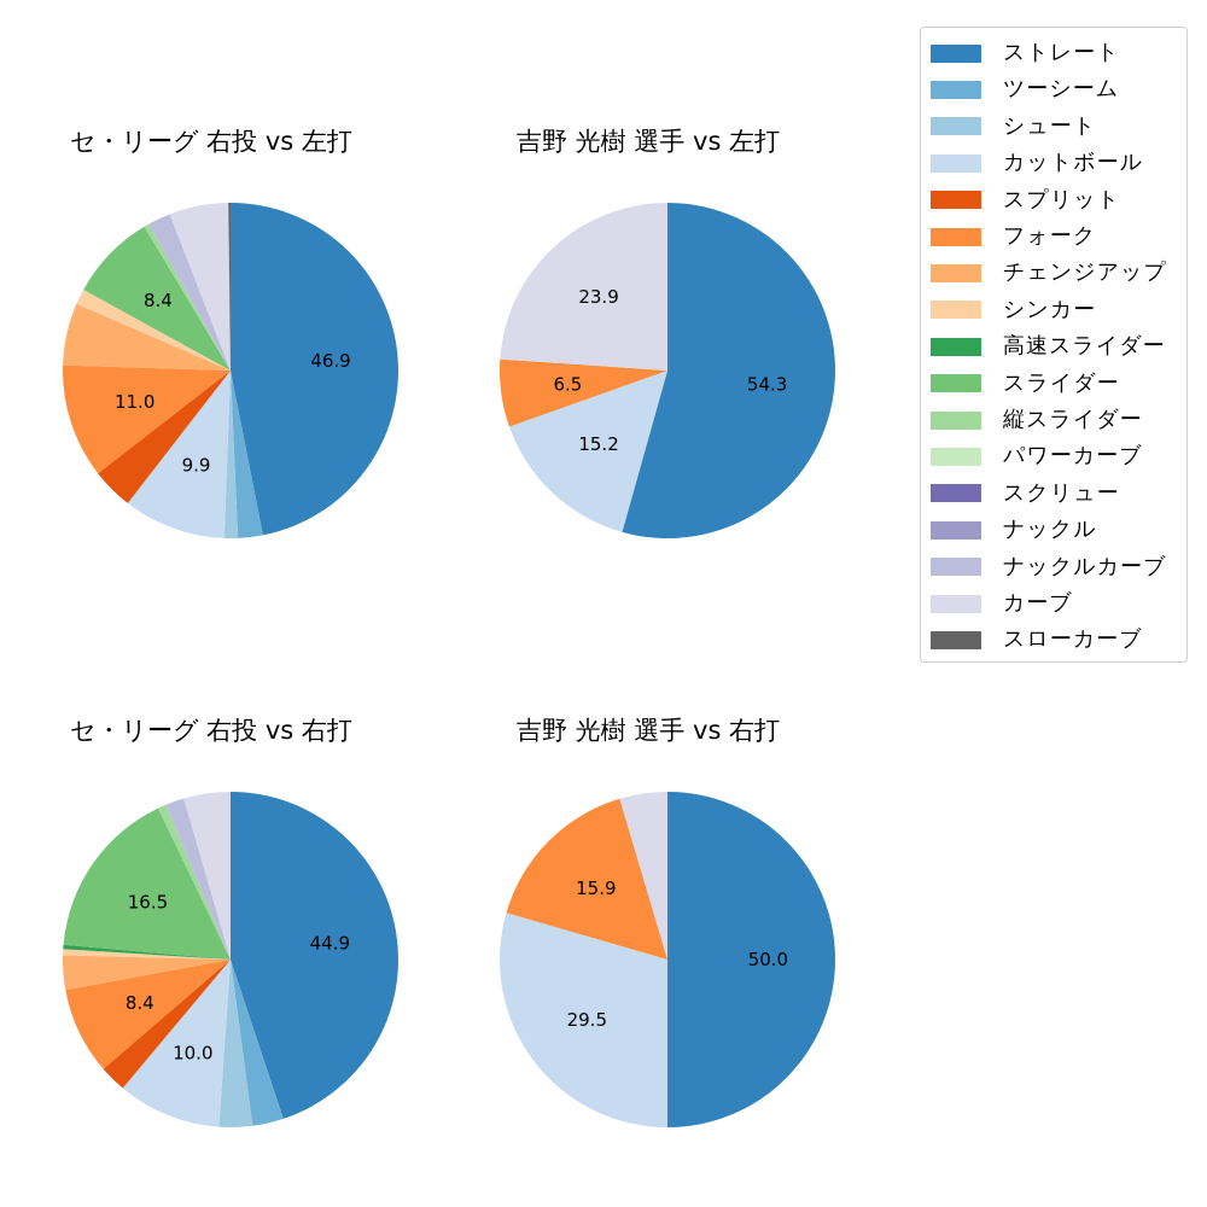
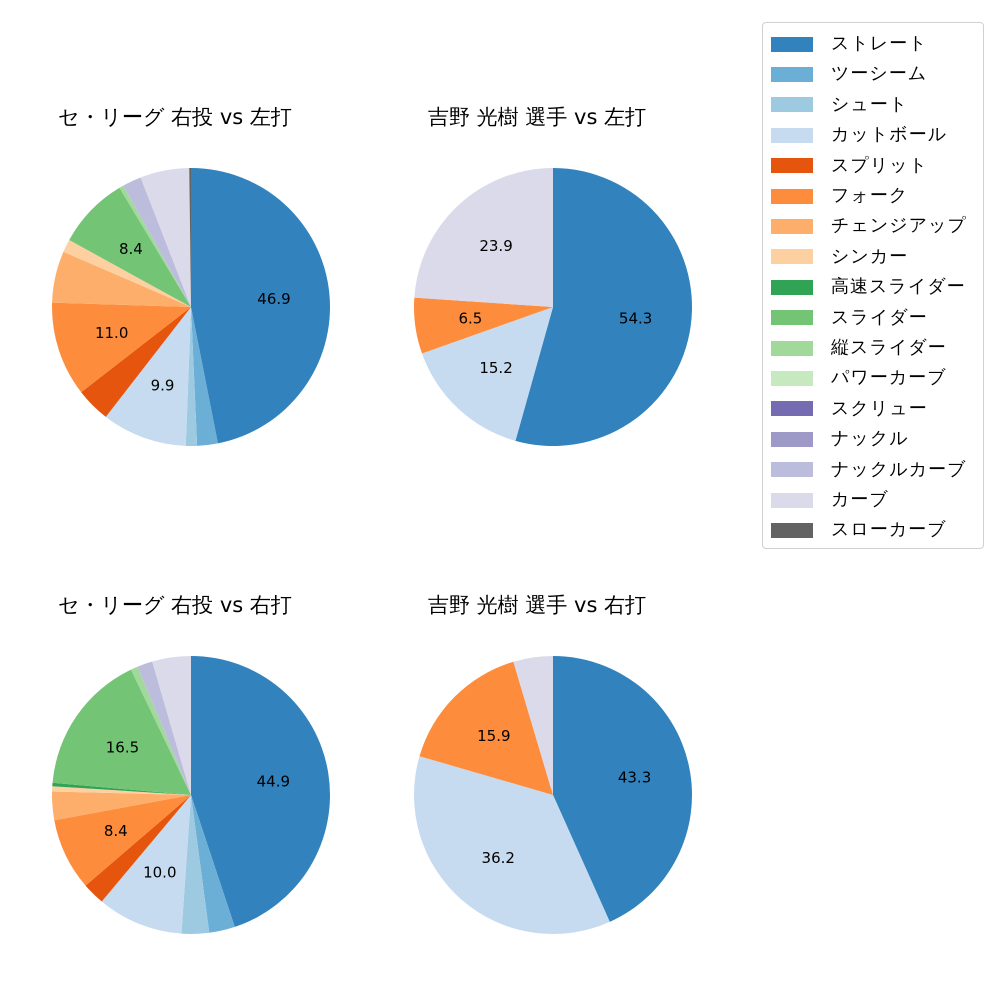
吉野 光樹 選手 vs 右打/ストレート: 50.0 -> 43.3
吉野 光樹 選手 vs 右打/カットボール: 29.5 -> 36.2
